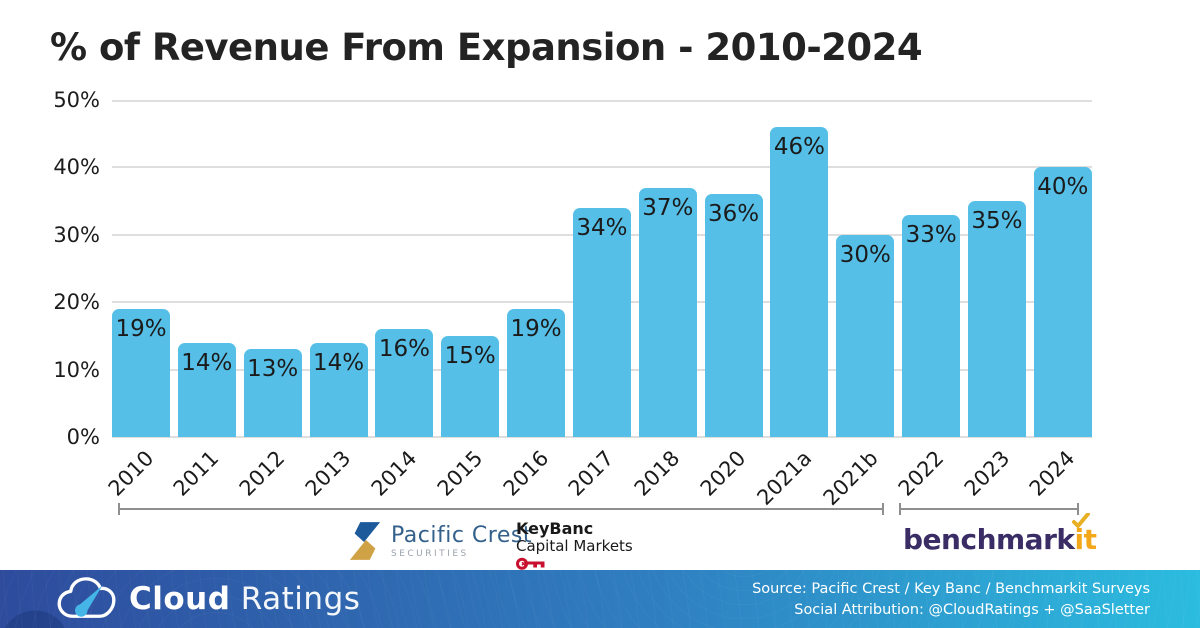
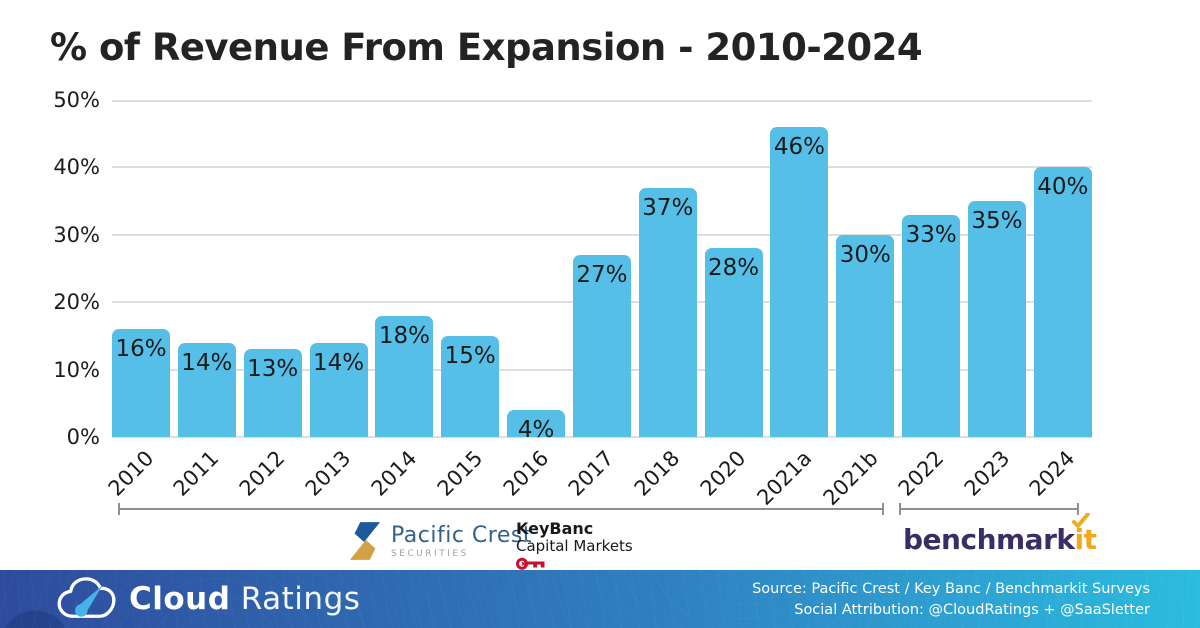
2010: 19% -> 16%
2014: 16% -> 18%
2016: 19% -> 4%
2017: 34% -> 27%
2020: 36% -> 28%
